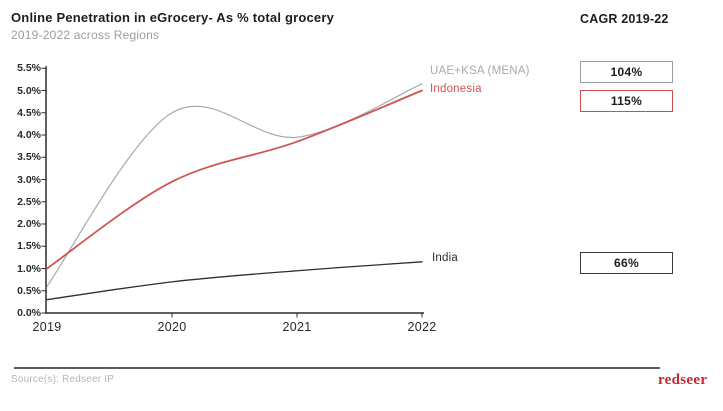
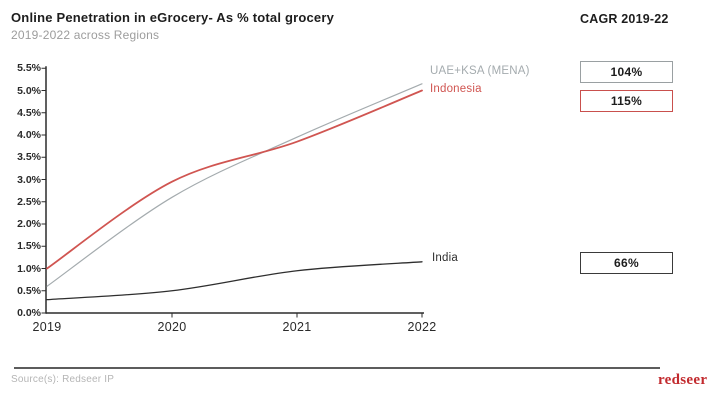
UAE+KSA (MENA)/2020: 4.5% -> 2.6%
India/2020: 0.7% -> 0.5%
